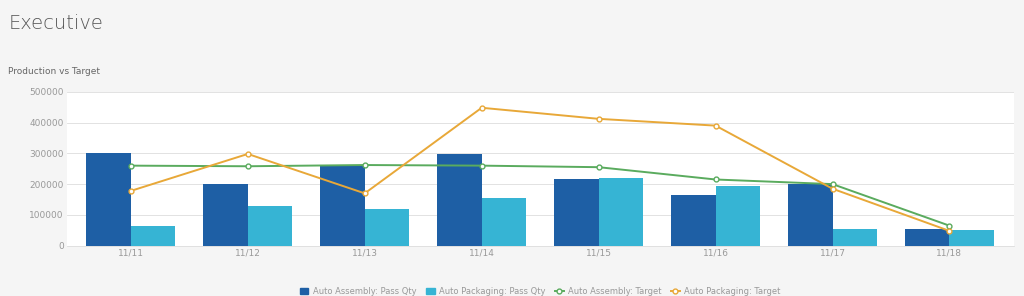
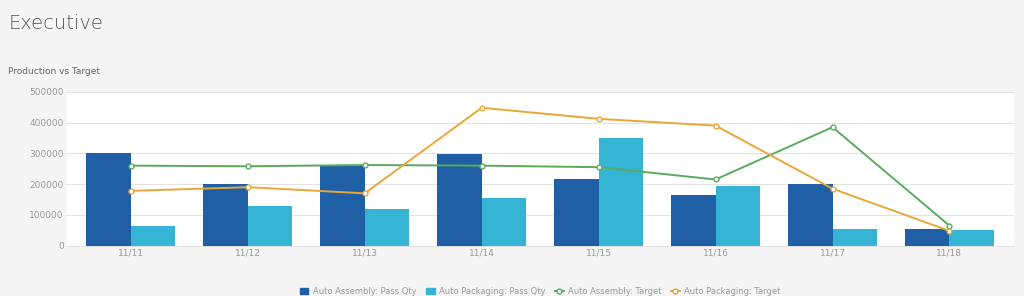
Auto Packaging: Target/11/12: 298000 -> 190000
Auto Packaging: Pass Qty/11/15: 220000 -> 350000
Auto Assembly: Target/11/17: 200000 -> 385000
